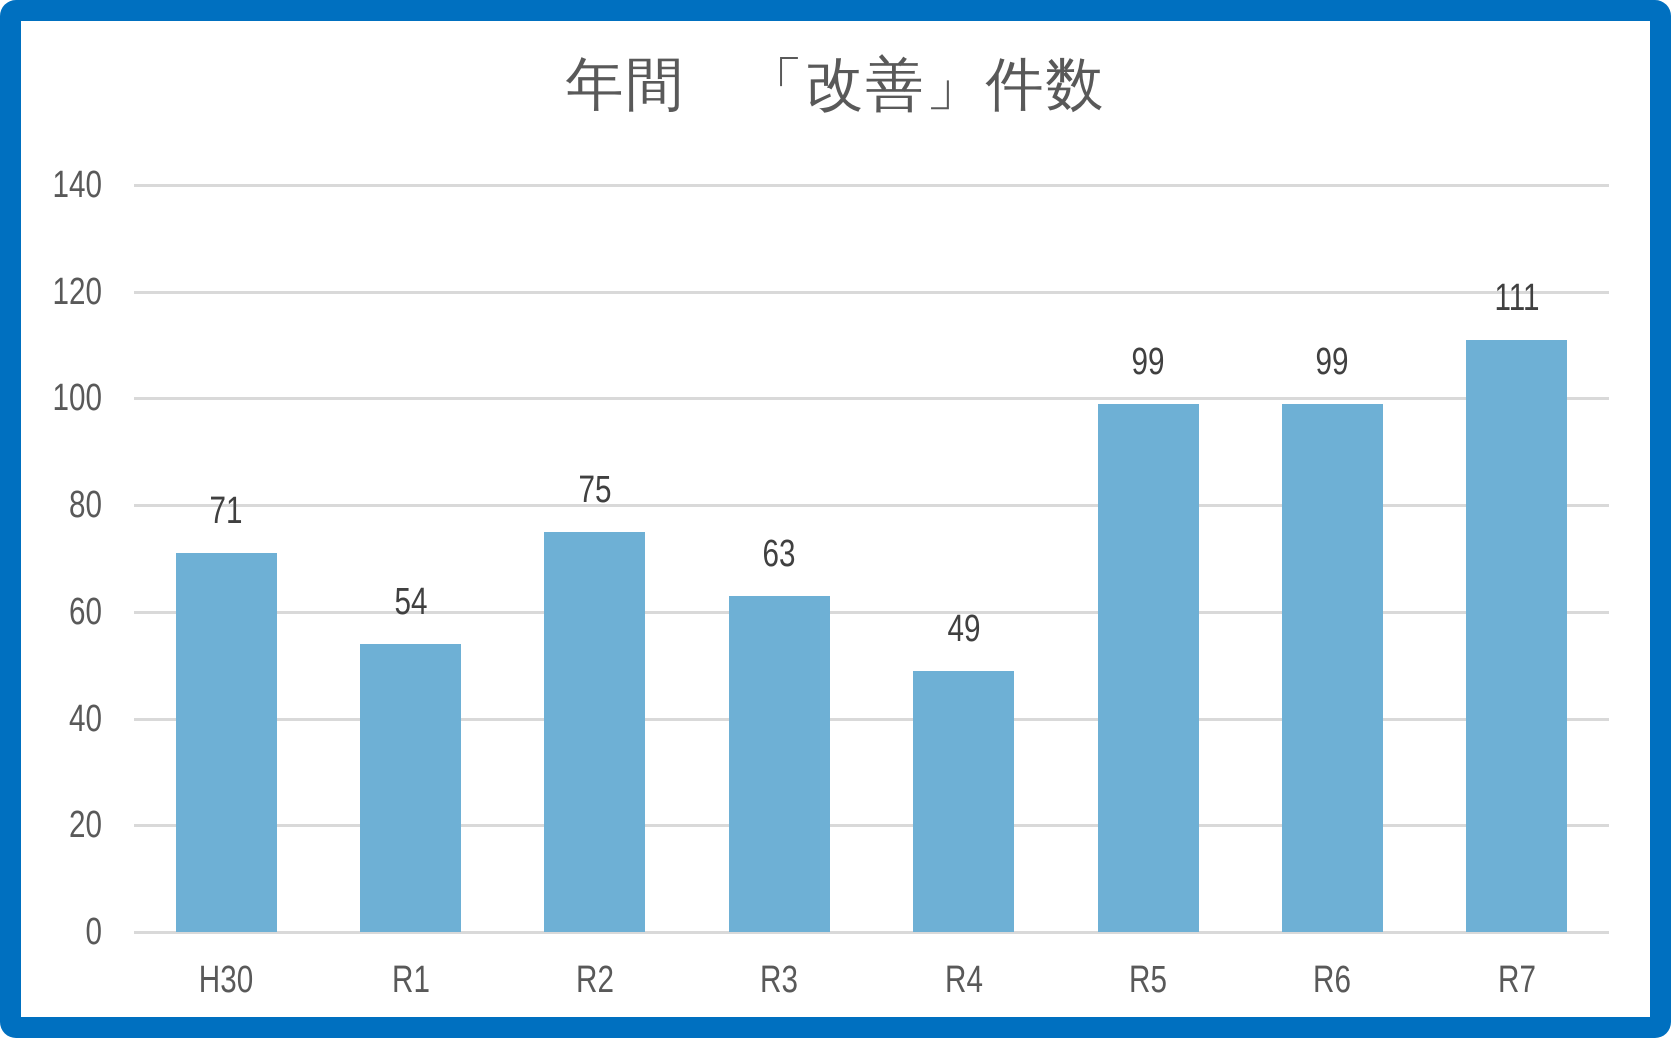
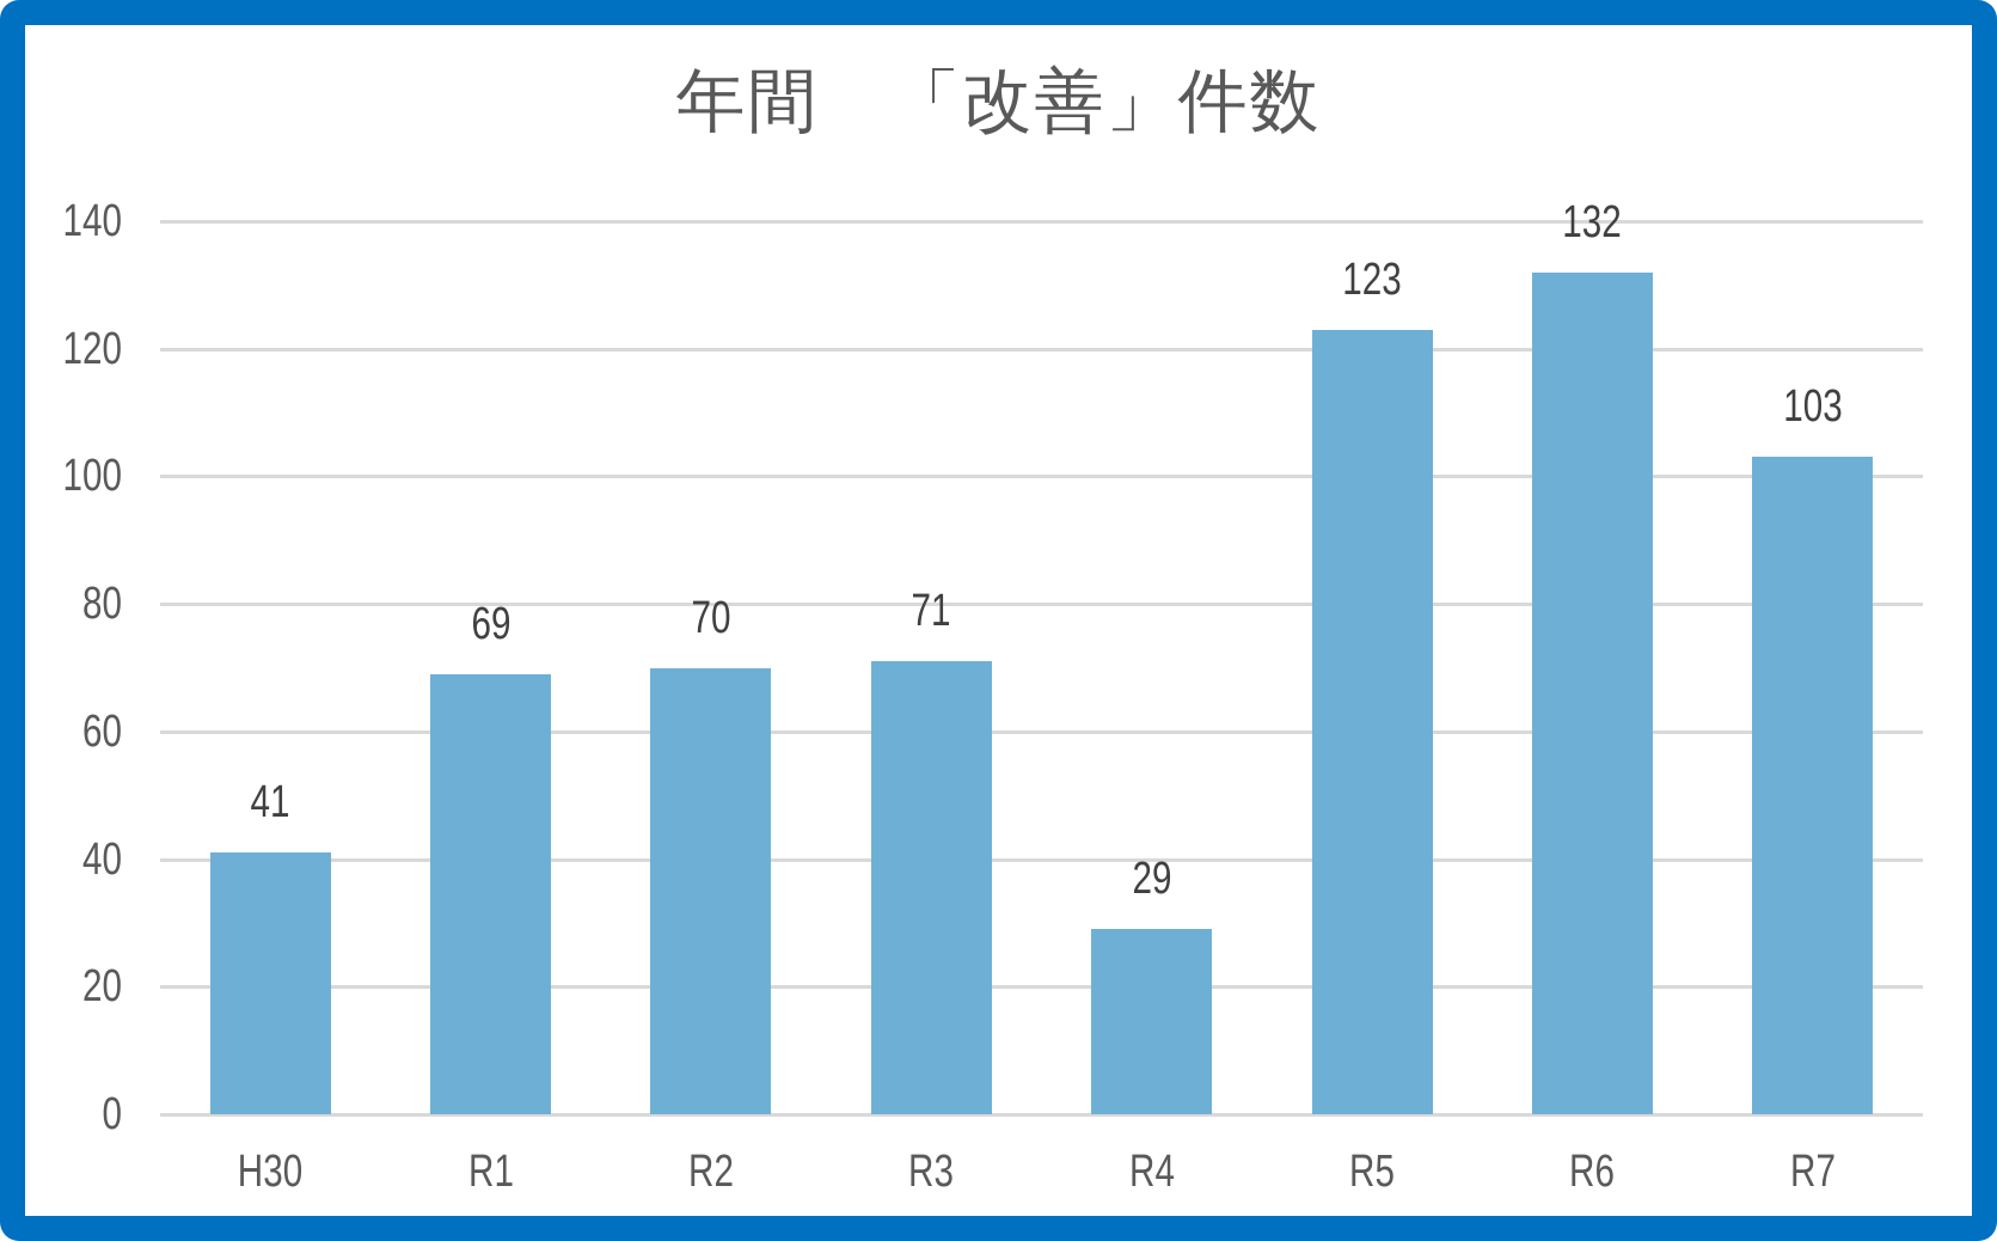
H30: 71 -> 41
R1: 54 -> 69
R2: 75 -> 70
R3: 63 -> 71
R4: 49 -> 29
R5: 99 -> 123
R6: 99 -> 132
R7: 111 -> 103
